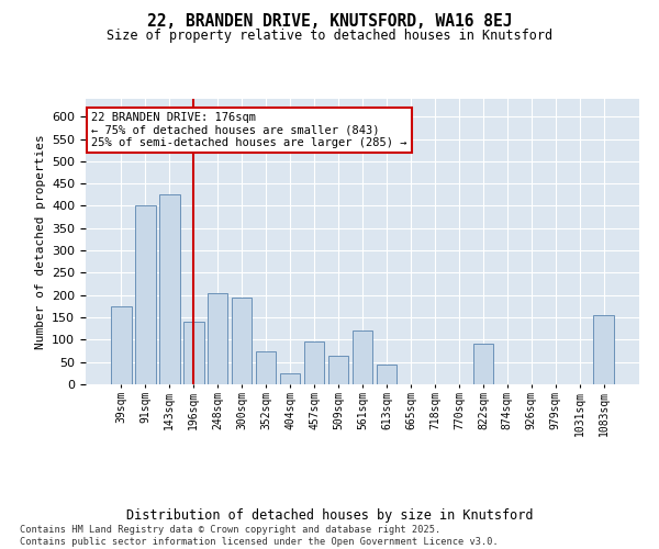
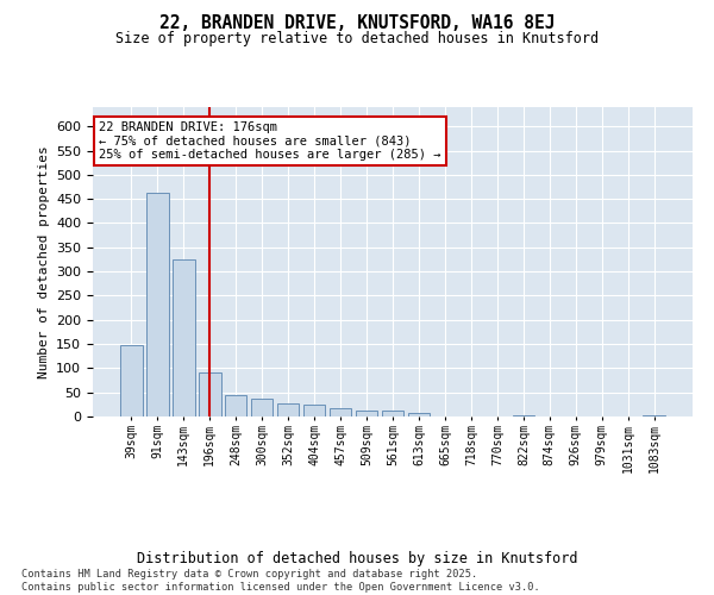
39sqm: 175 -> 148
91sqm: 400 -> 462
143sqm: 425 -> 325
196sqm: 140 -> 90
248sqm: 205 -> 45
300sqm: 195 -> 38
352sqm: 75 -> 28
457sqm: 95 -> 18
509sqm: 65 -> 12
561sqm: 120 -> 12
613sqm: 45 -> 8
822sqm: 90 -> 2
1083sqm: 155 -> 2
